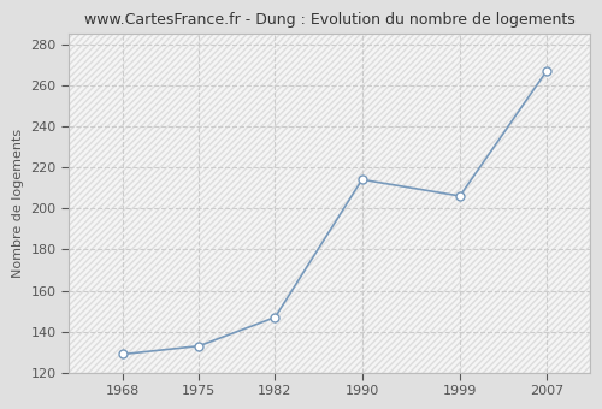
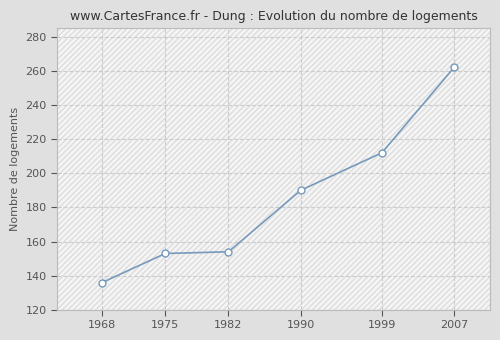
1968: 129 -> 136
1975: 133 -> 153
1982: 147 -> 154
1990: 214 -> 190
1999: 206 -> 212
2007: 267 -> 262
